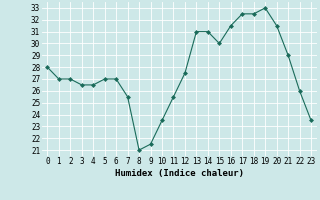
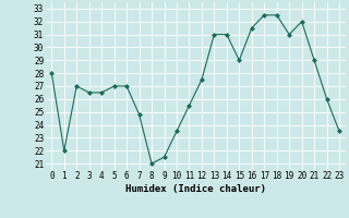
1: 27.0 -> 22.0
7: 25.5 -> 24.8
15: 30.0 -> 29.0
19: 33.0 -> 31.0
20: 31.5 -> 32.0
